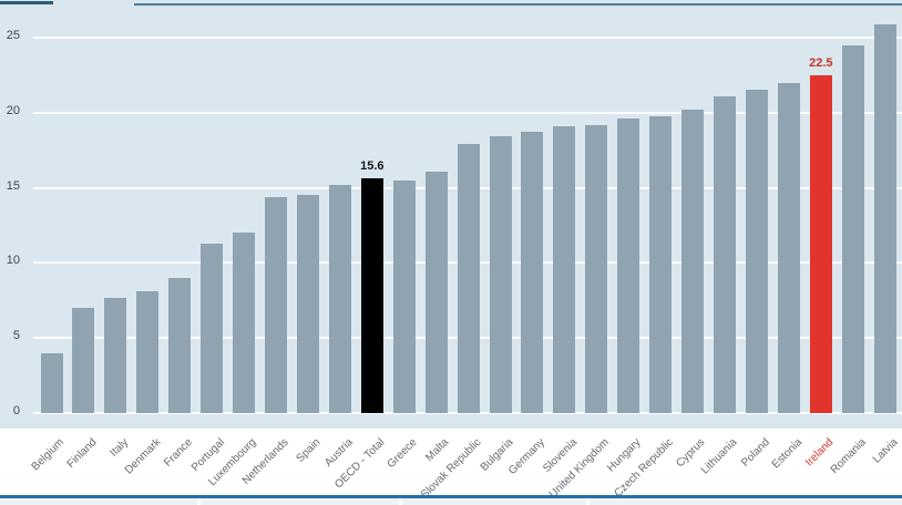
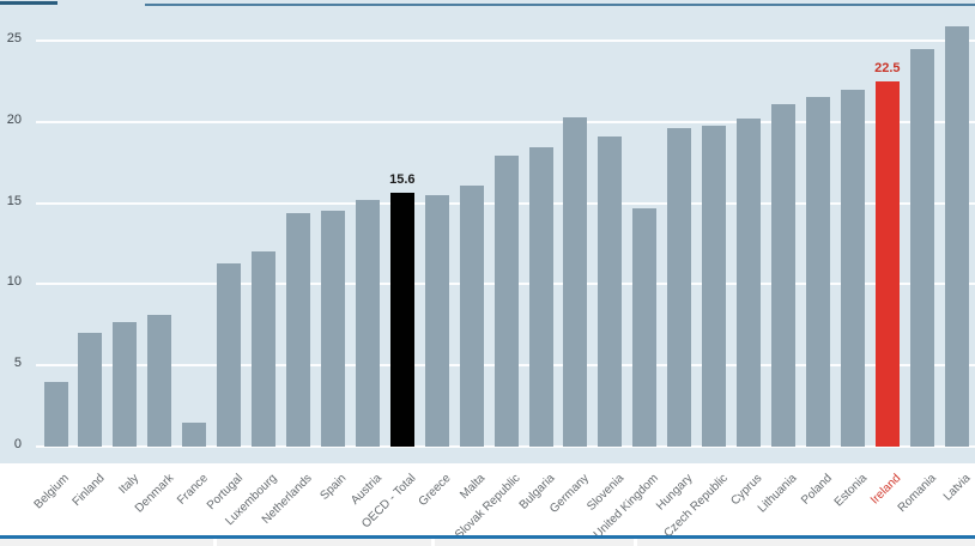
France: 9.0 -> 1.5
Germany: 18.7 -> 20.3
United Kingdom: 19.2 -> 14.7
